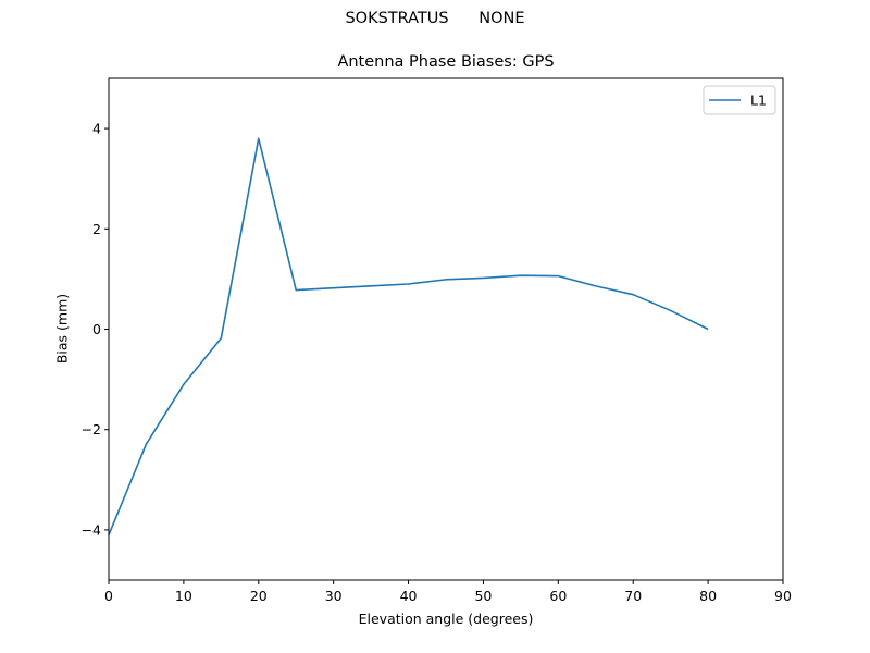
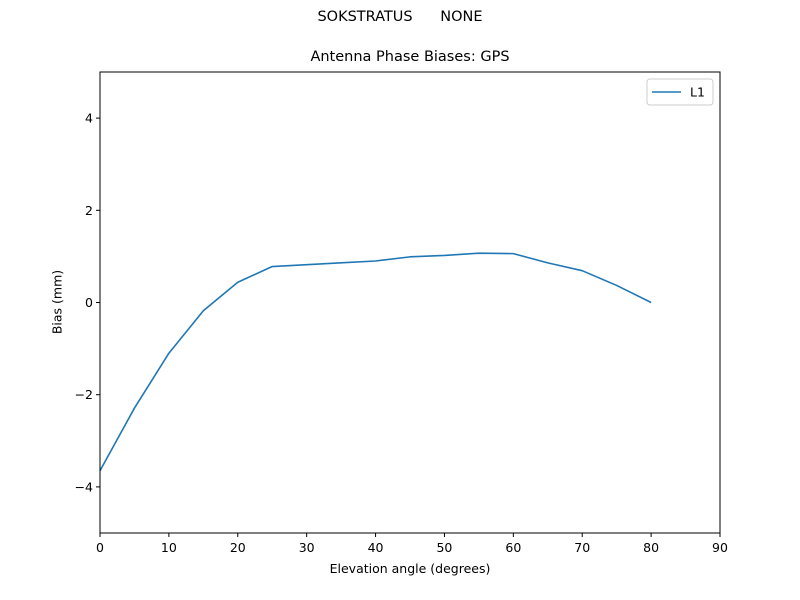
0: -4.1 -> -3.6
20: 3.8 -> 0.4
